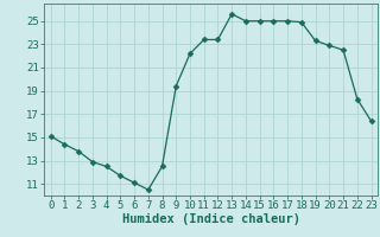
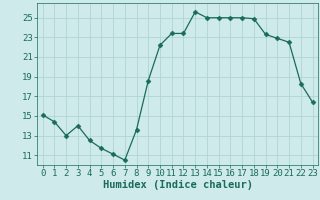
2: 13.8 -> 13.0
3: 12.9 -> 14.0
8: 12.5 -> 13.6
9: 19.4 -> 18.6
